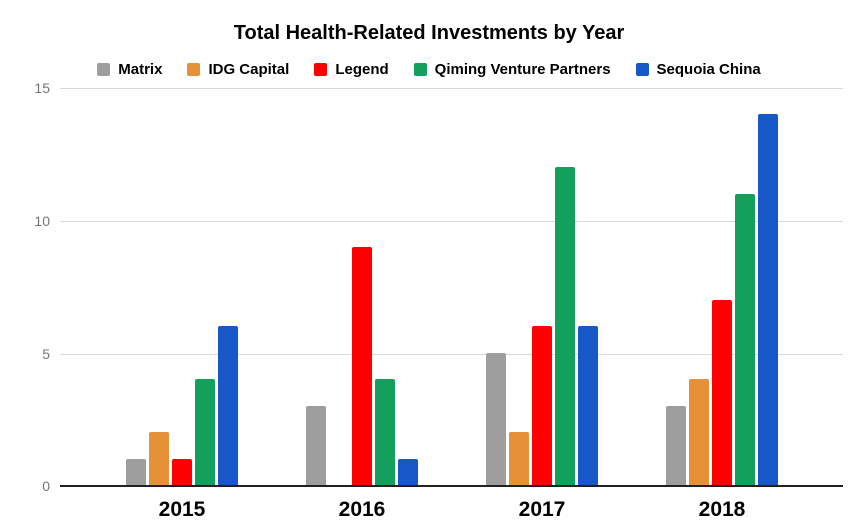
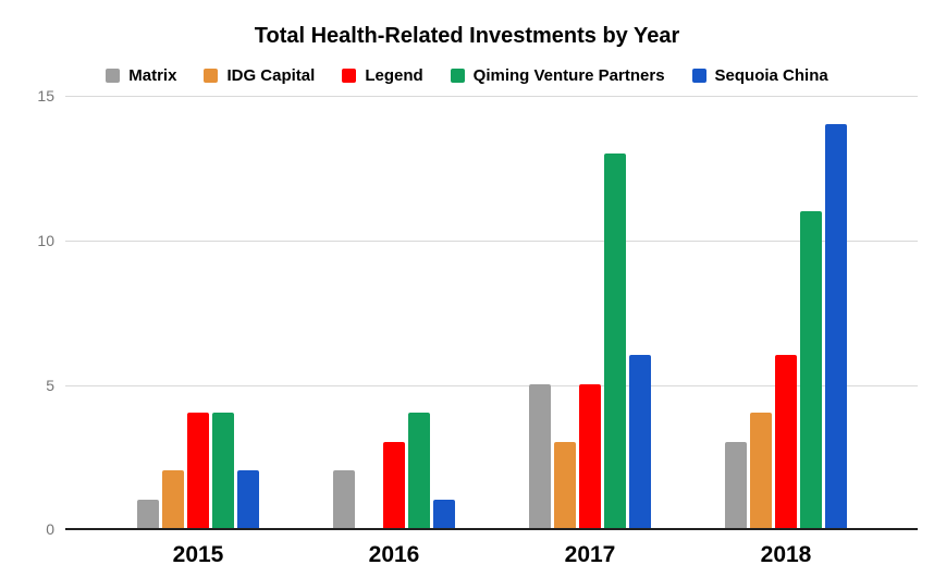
Legend/2015: 1 -> 4
Sequoia China/2015: 6 -> 2
Matrix/2016: 3 -> 2
Legend/2016: 9 -> 3
IDG Capital/2017: 2 -> 3
Legend/2017: 6 -> 5
Qiming Venture Partners/2017: 12 -> 13
Legend/2018: 7 -> 6
